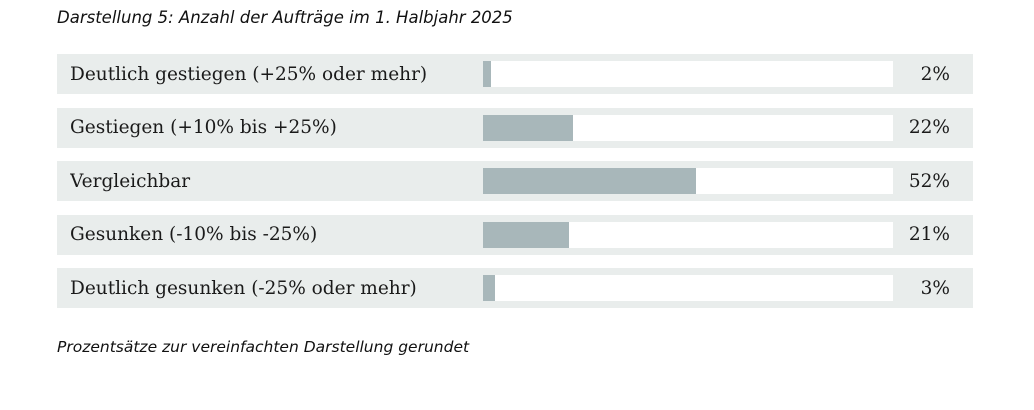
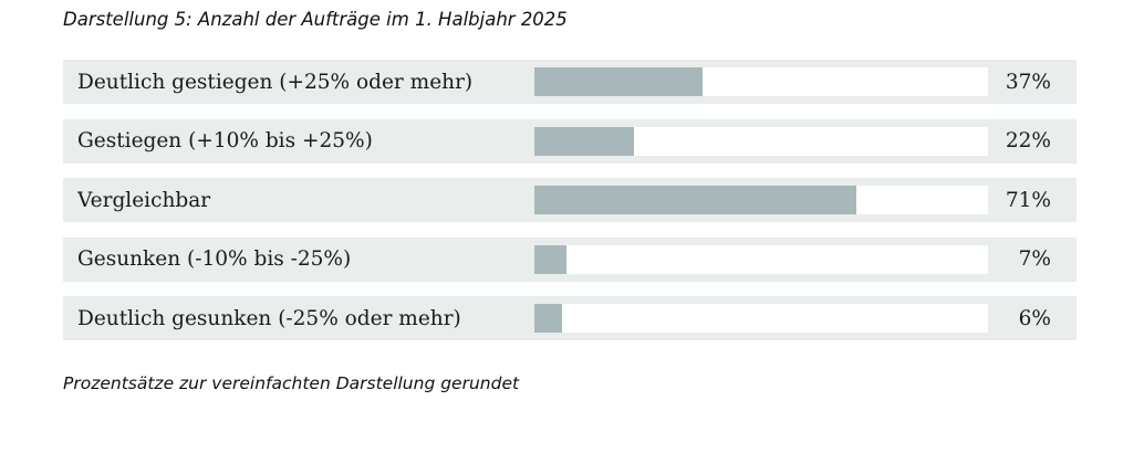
Deutlich gestiegen (+25% oder mehr): 2% -> 37%
Vergleichbar: 52% -> 71%
Gesunken (-10% bis -25%): 21% -> 7%
Deutlich gesunken (-25% oder mehr): 3% -> 6%
